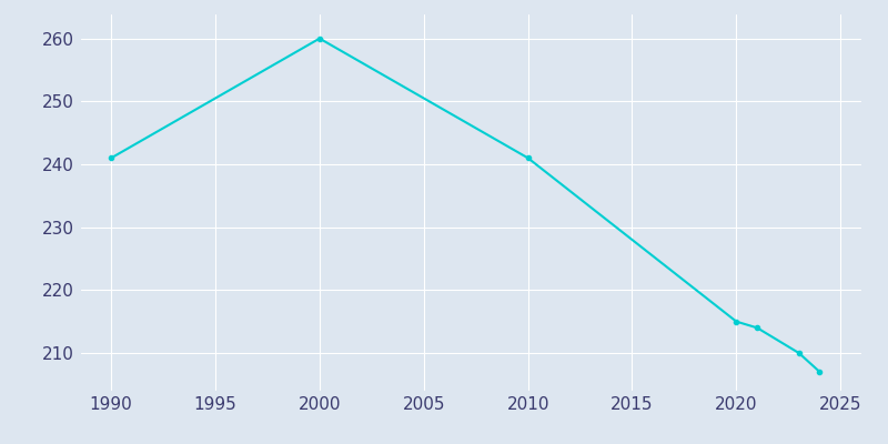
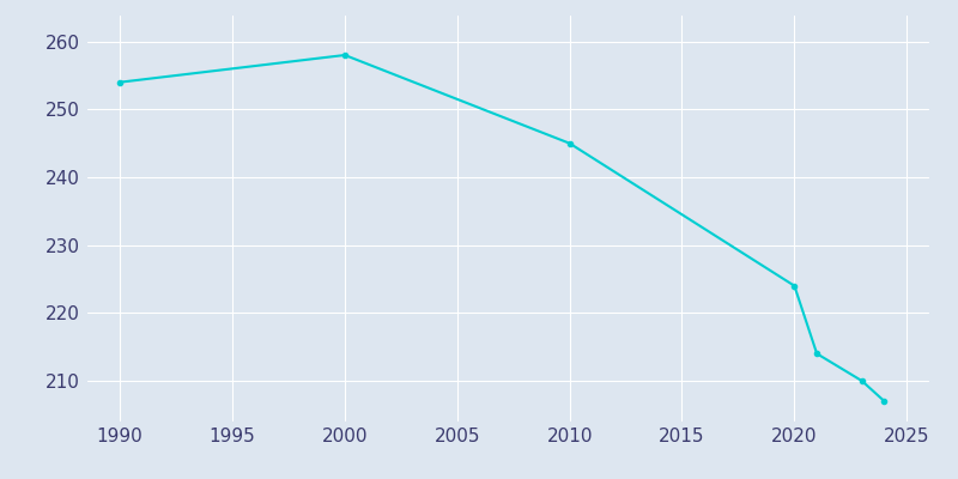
1990: 241 -> 254
2000: 260 -> 258
2010: 241 -> 245
2020: 215 -> 224
